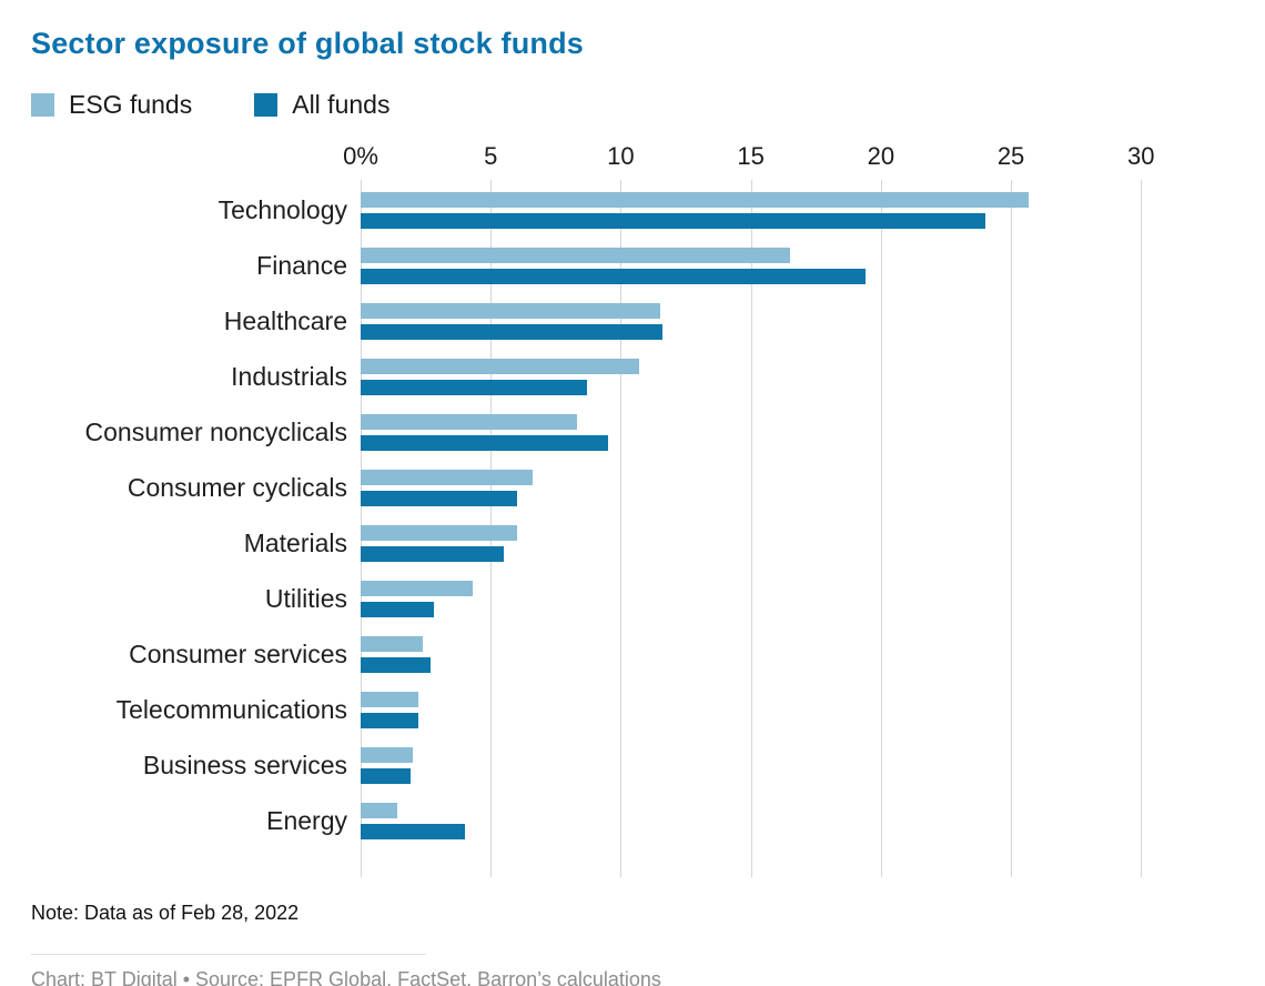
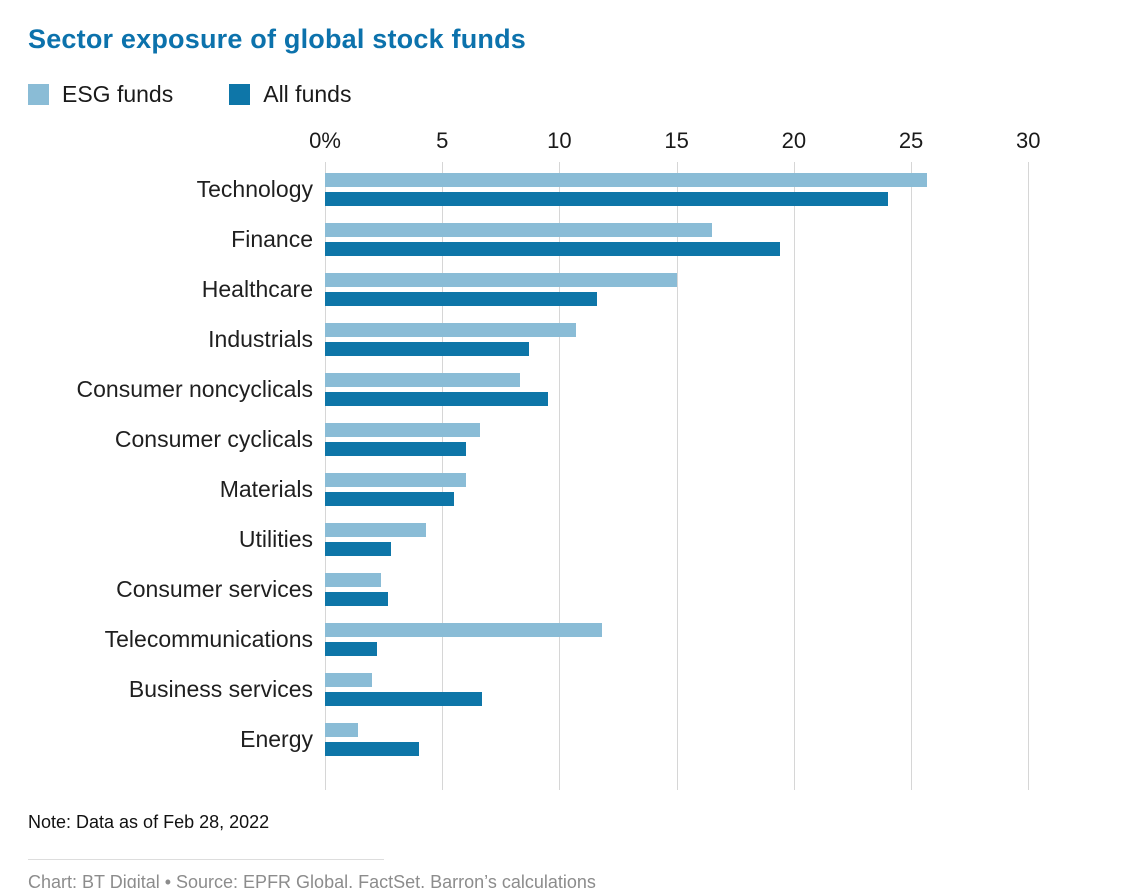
ESG funds/Healthcare: 11.5 -> 15.0
ESG funds/Telecommunications: 2.2 -> 11.8
All funds/Business services: 1.9 -> 6.7
